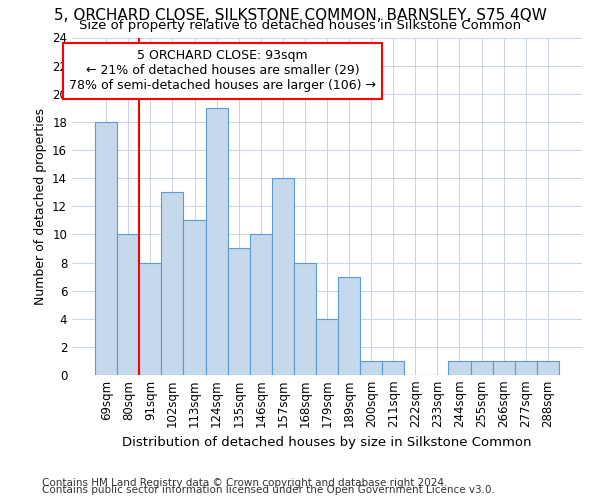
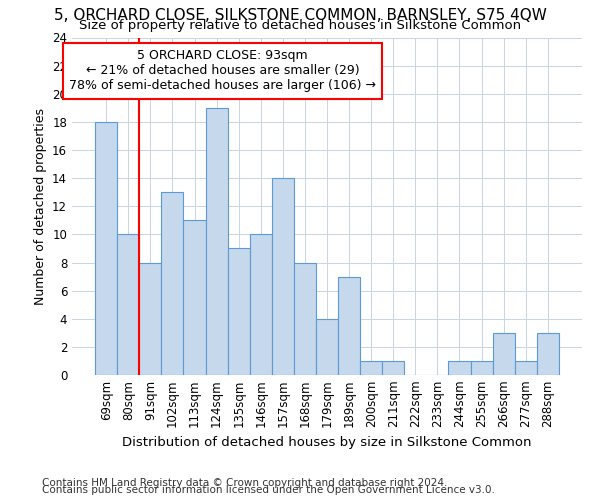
266sqm: 1 -> 3
288sqm: 1 -> 3
